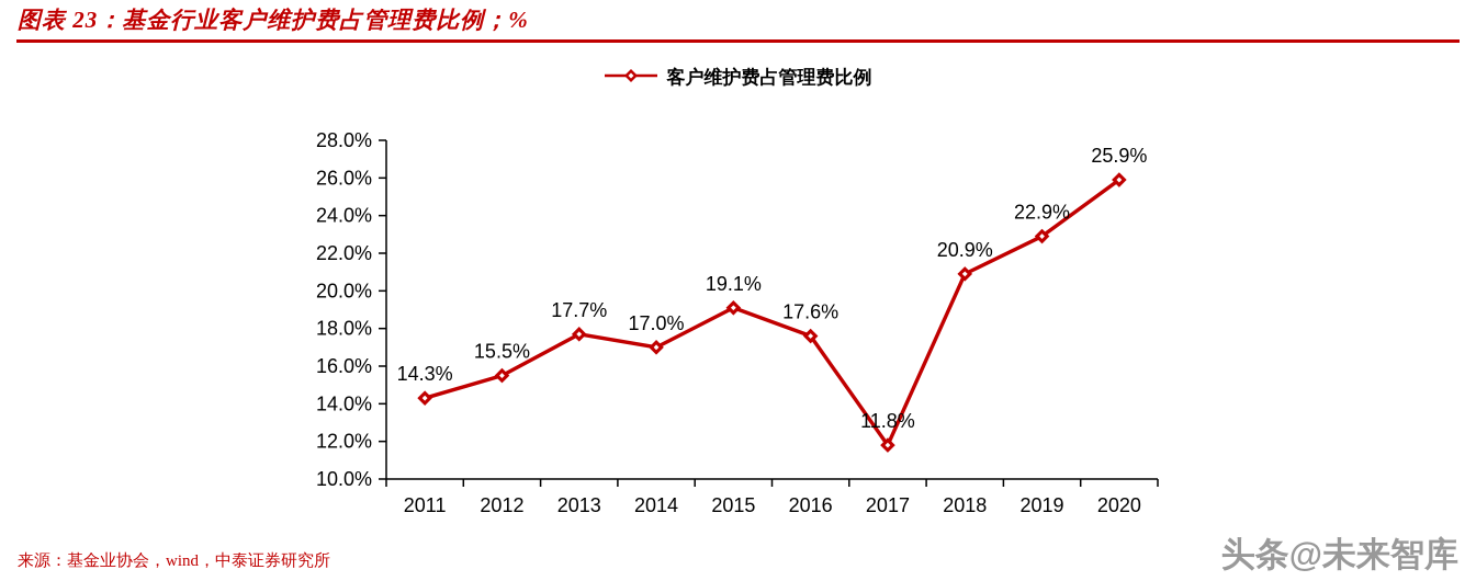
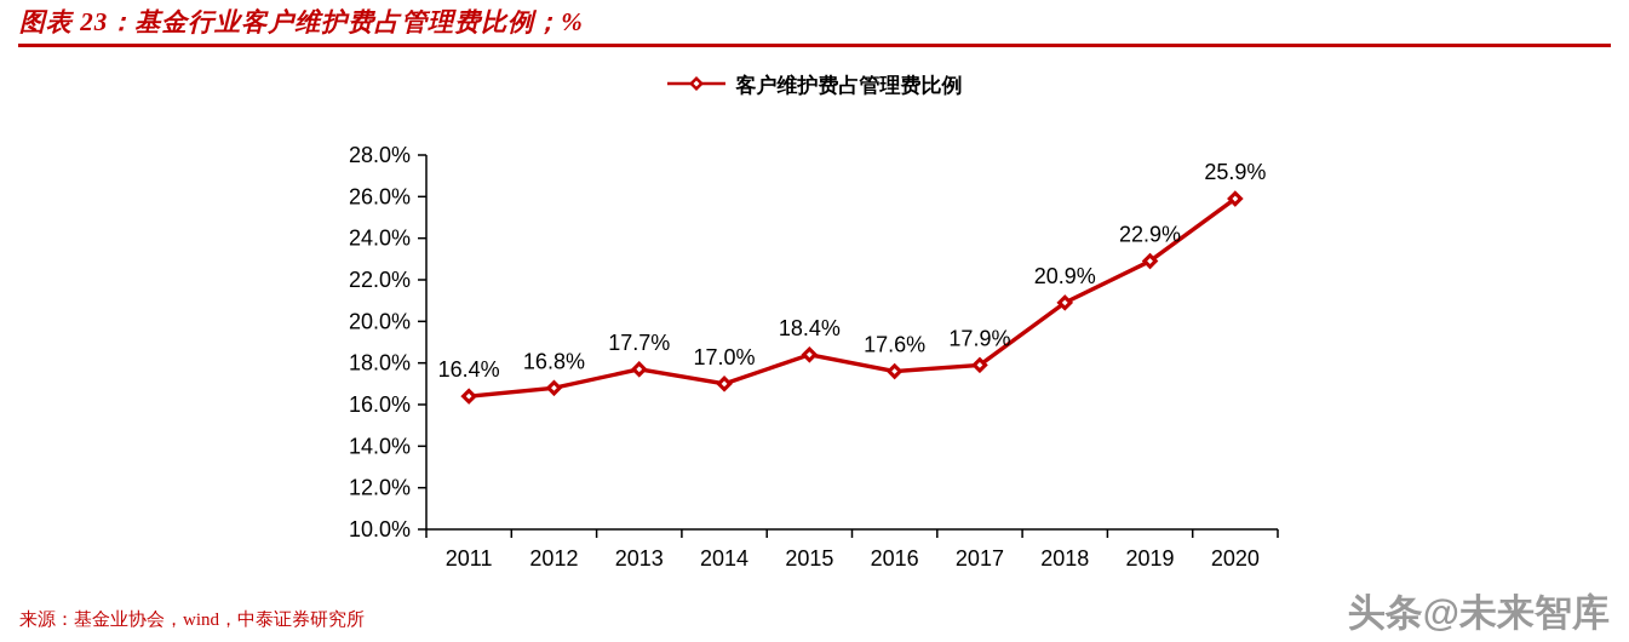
2011: 14.3% -> 16.4%
2012: 15.5% -> 16.8%
2015: 19.1% -> 18.4%
2017: 11.8% -> 17.9%
